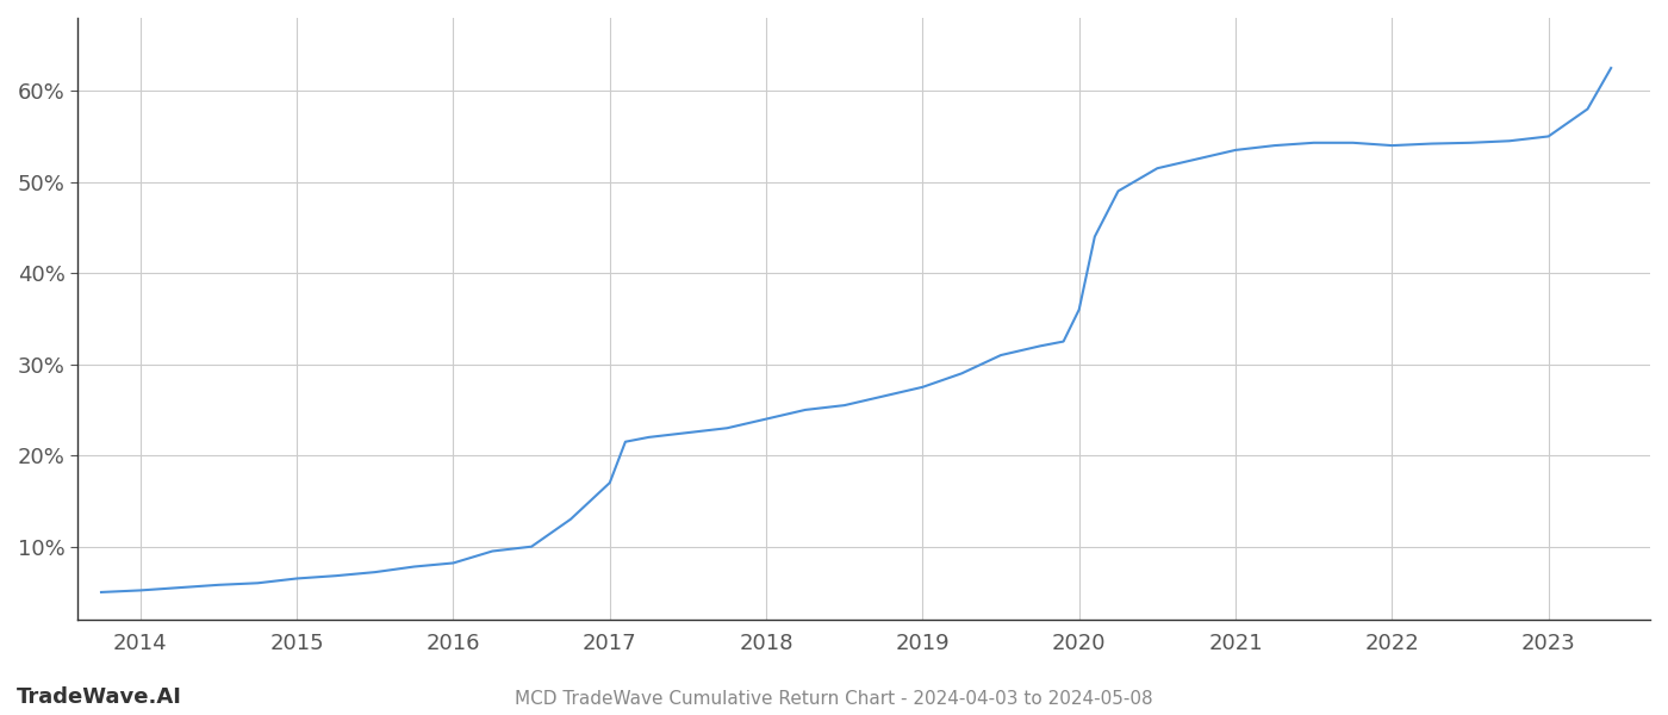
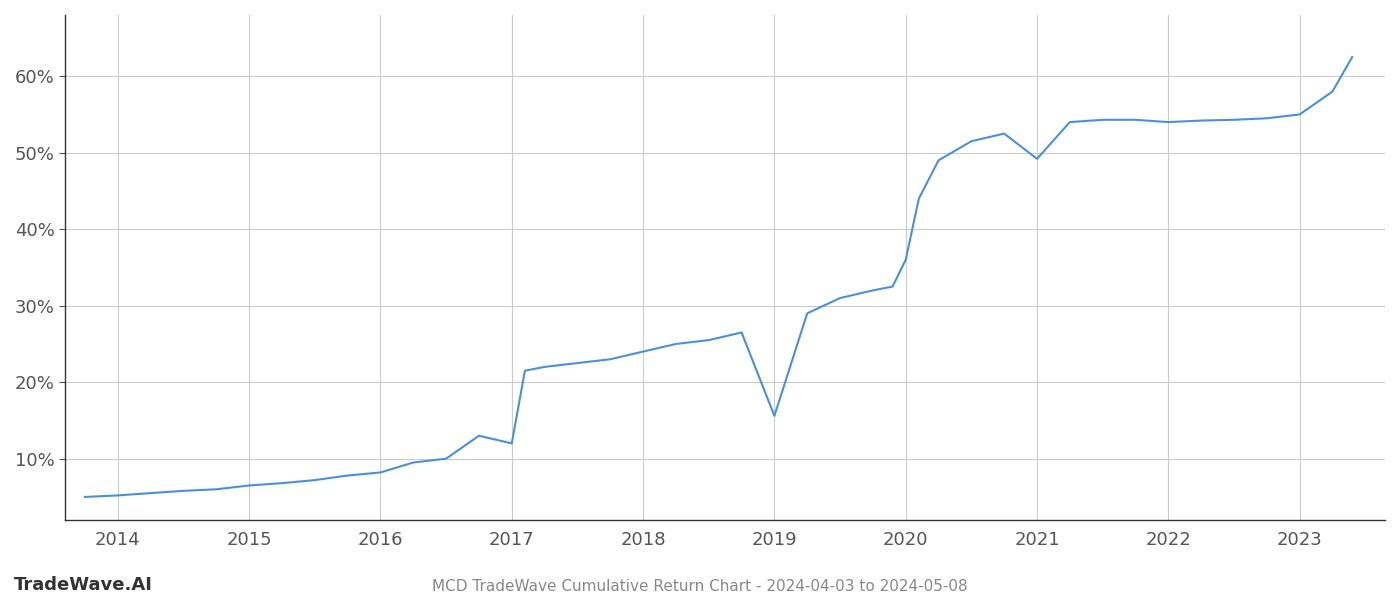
2017: 17.0% -> 12.0%
2019: 27.5% -> 15.6%
2021: 53.5% -> 49.2%
